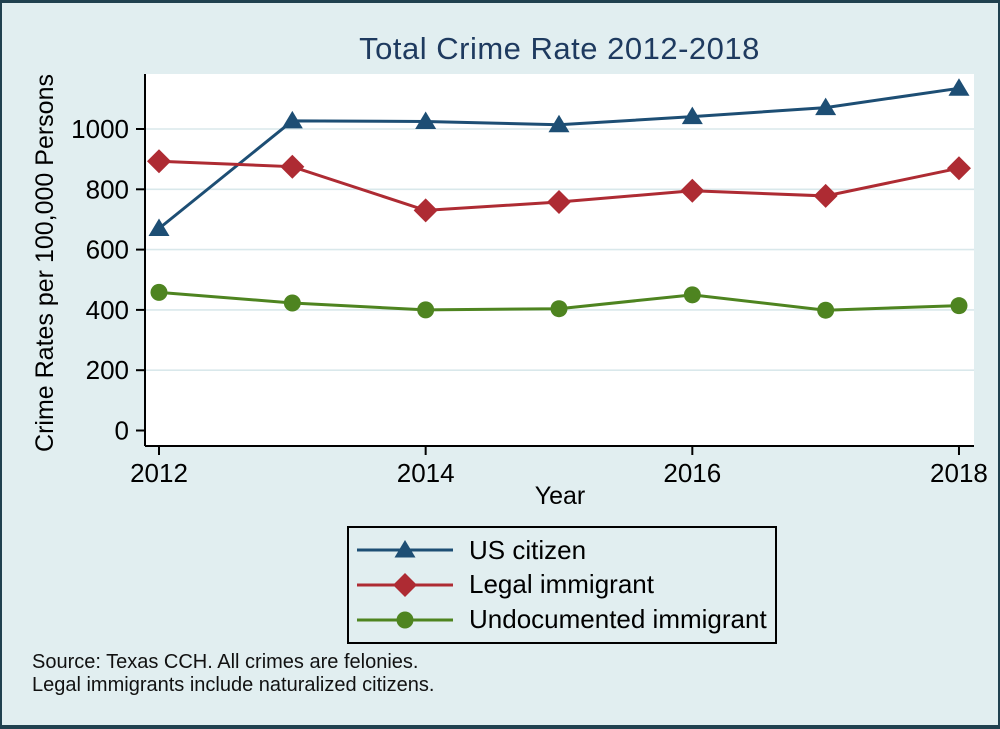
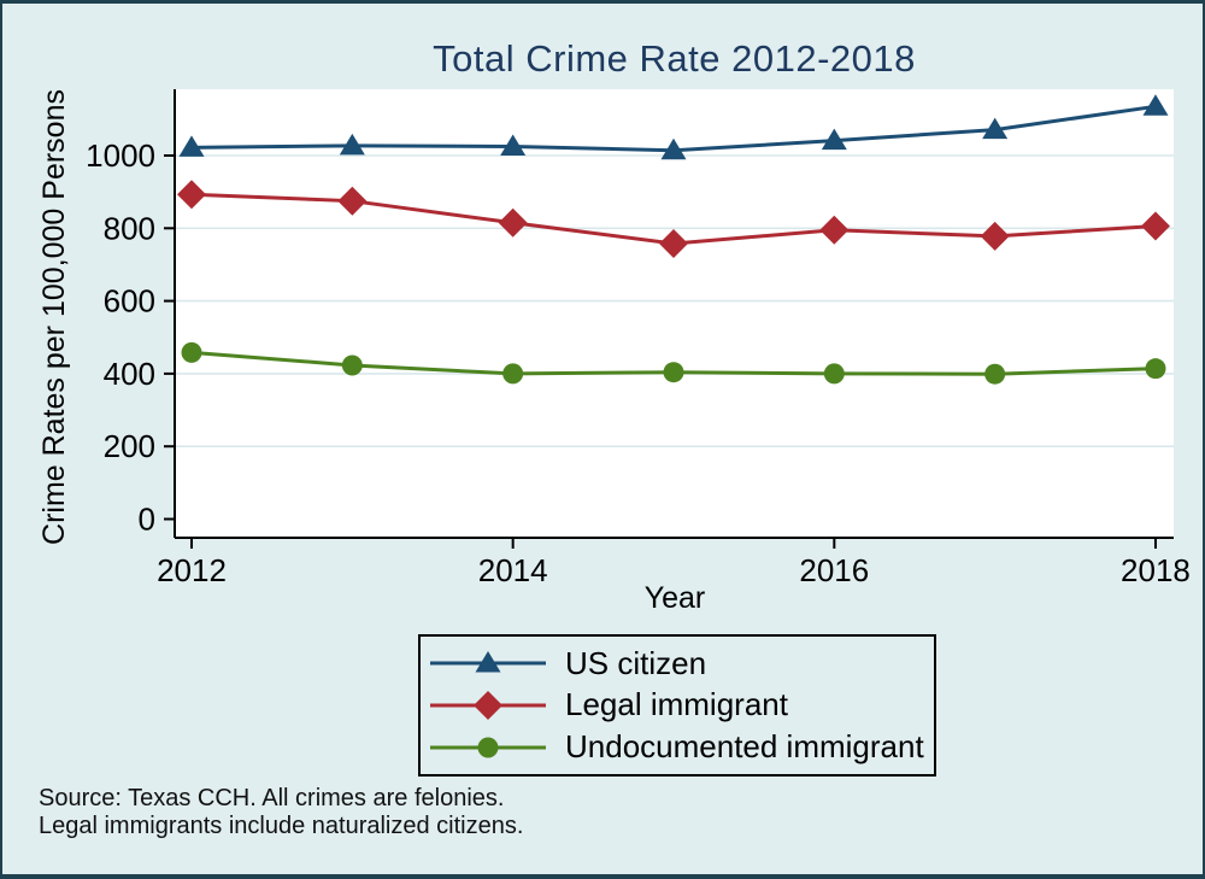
US citizen/2012: 670 -> 1020
Legal immigrant/2014: 730 -> 820
Undocumented immigrant/2016: 450 -> 400
Legal immigrant/2018: 870 -> 810
